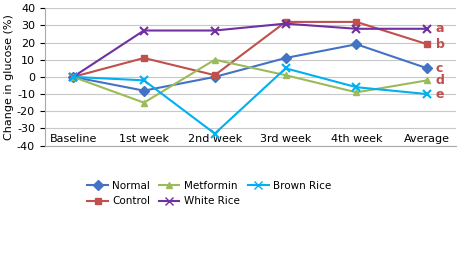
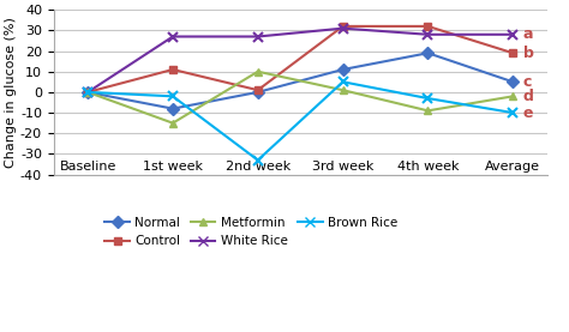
Brown Rice/4th week: -6 -> -3
